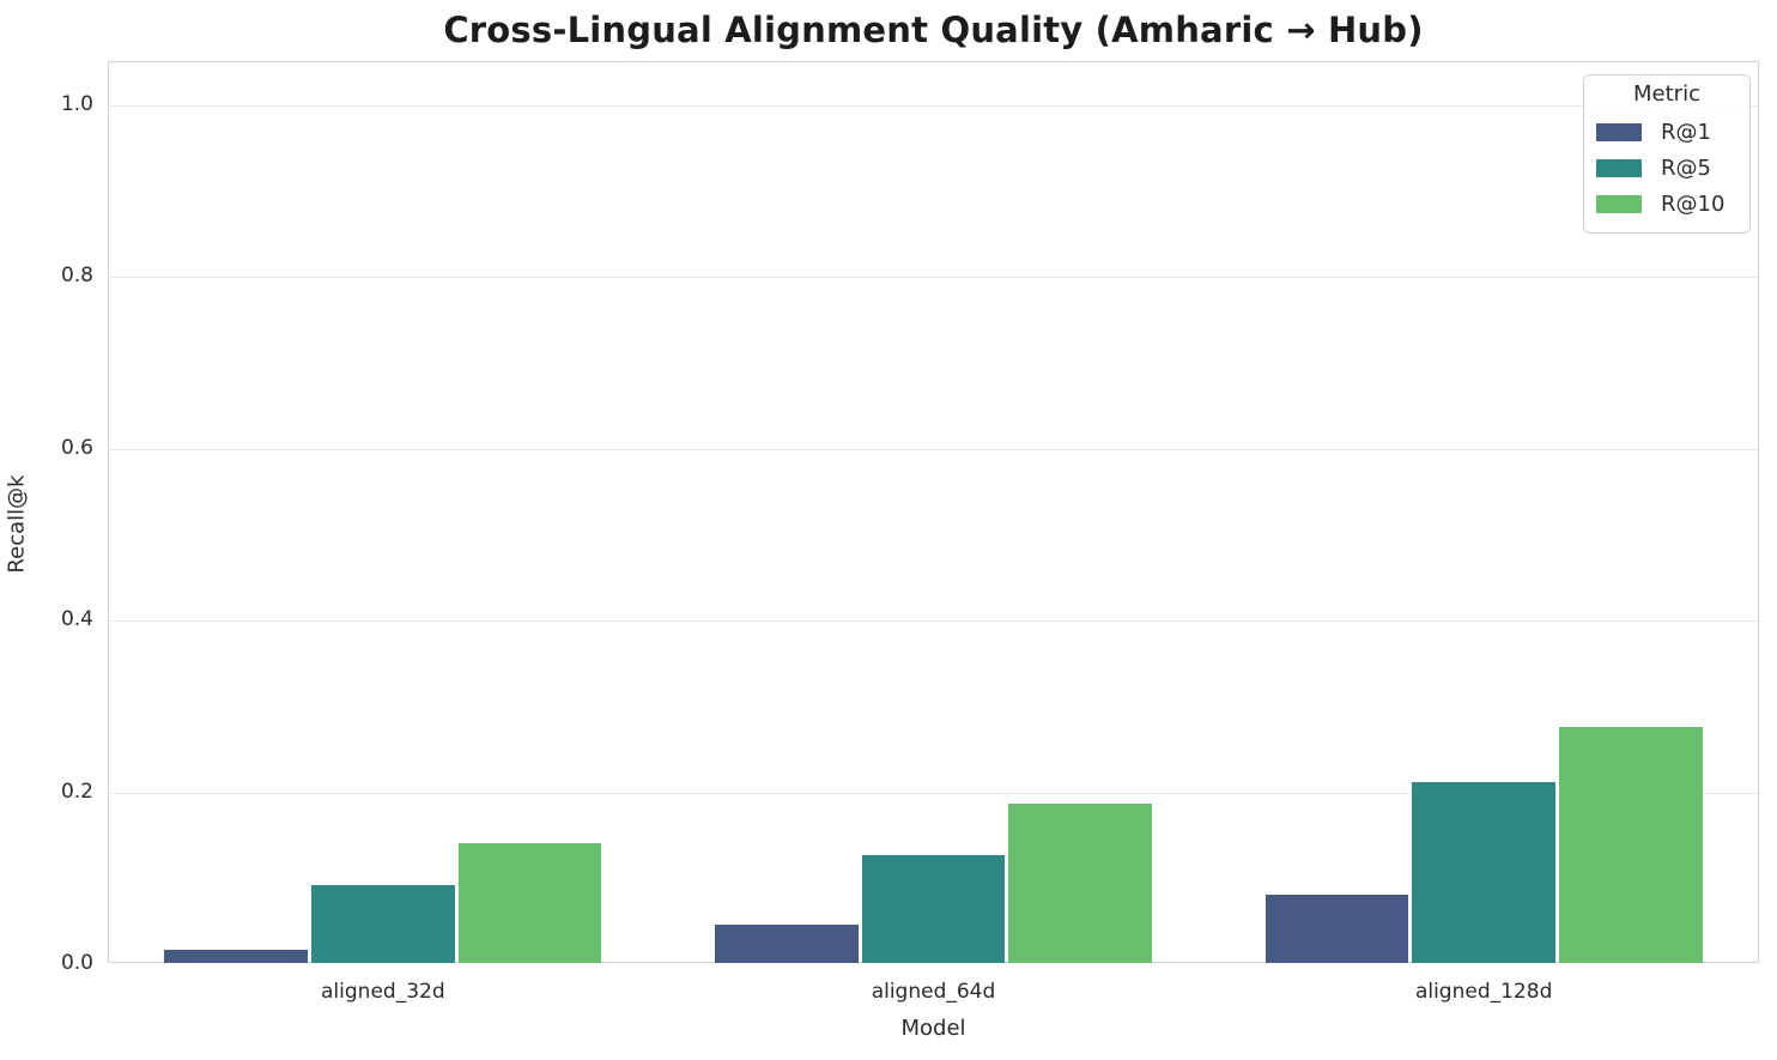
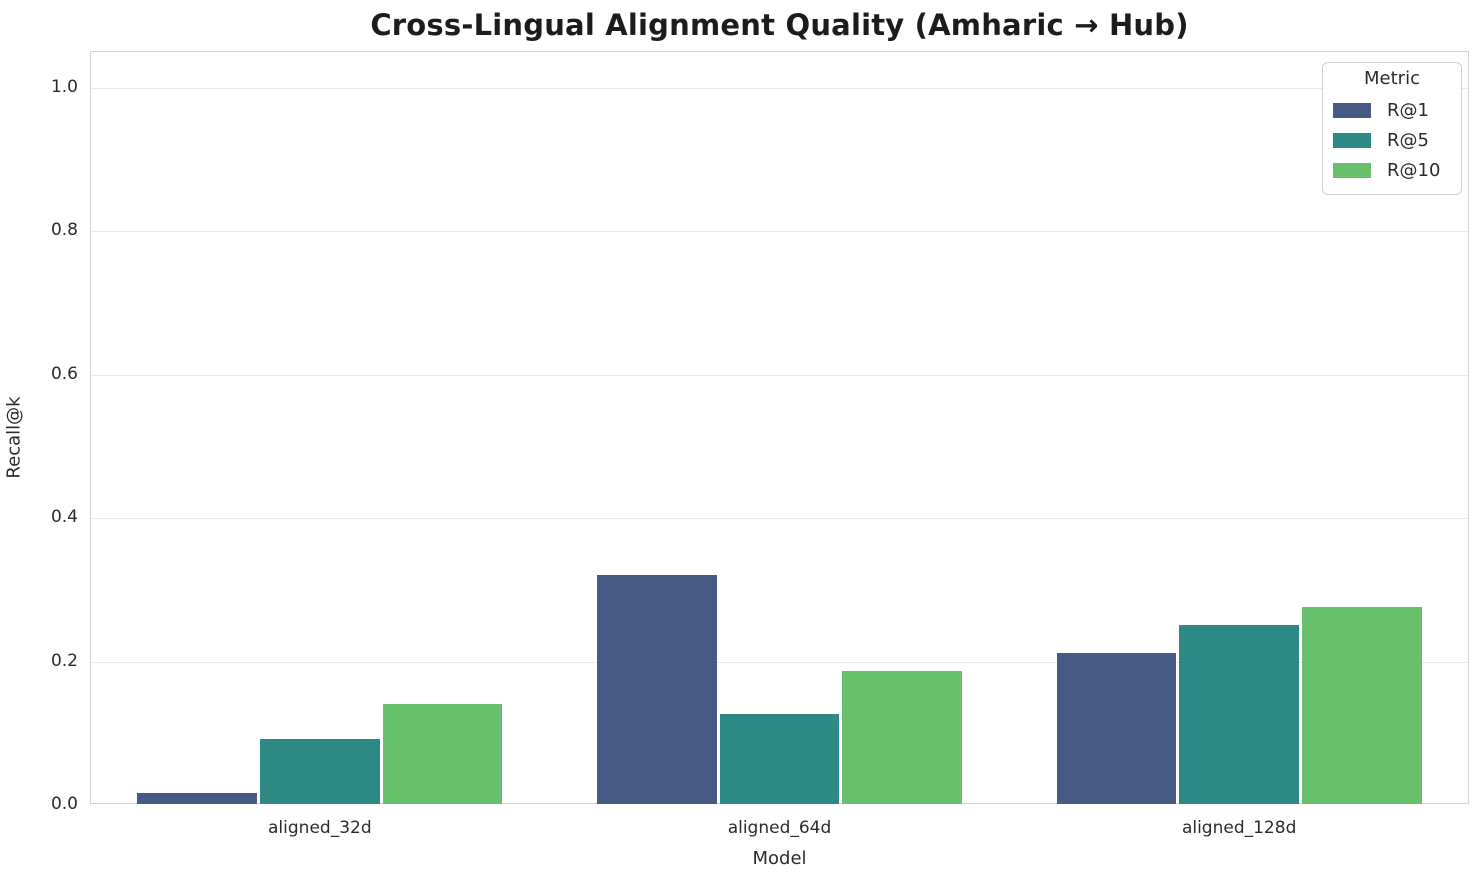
R@1/aligned_64d: 0.04 -> 0.32
R@1/aligned_128d: 0.08 -> 0.21
R@5/aligned_128d: 0.21 -> 0.25
